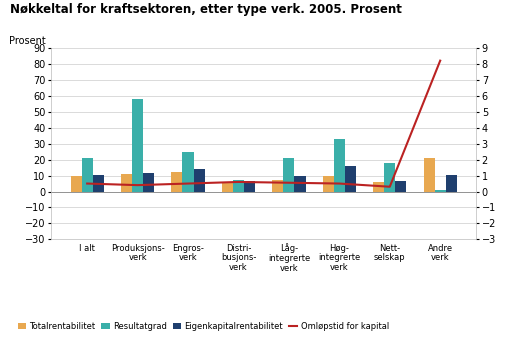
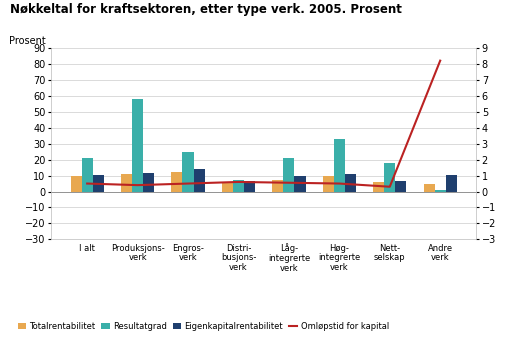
Eigenkapitalrentabilitet/Høg- integrerte verk: 16 -> 11
Totalrentabilitet/Andre verk: 21 -> 5
